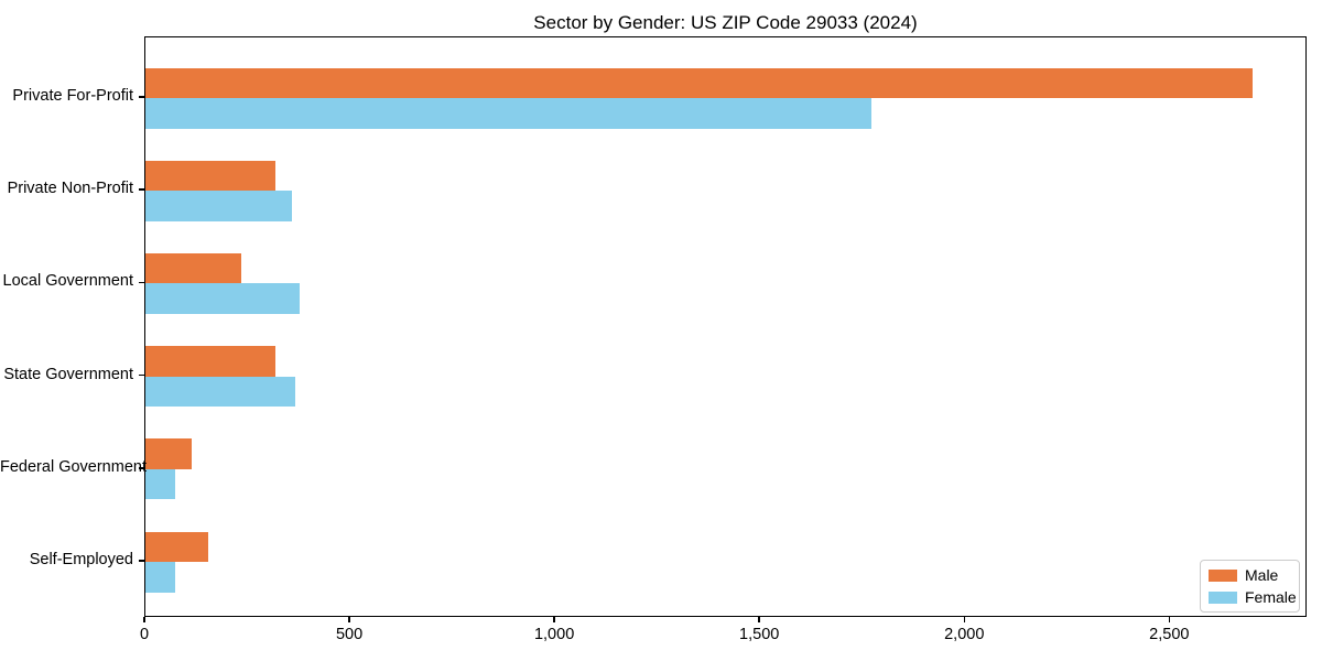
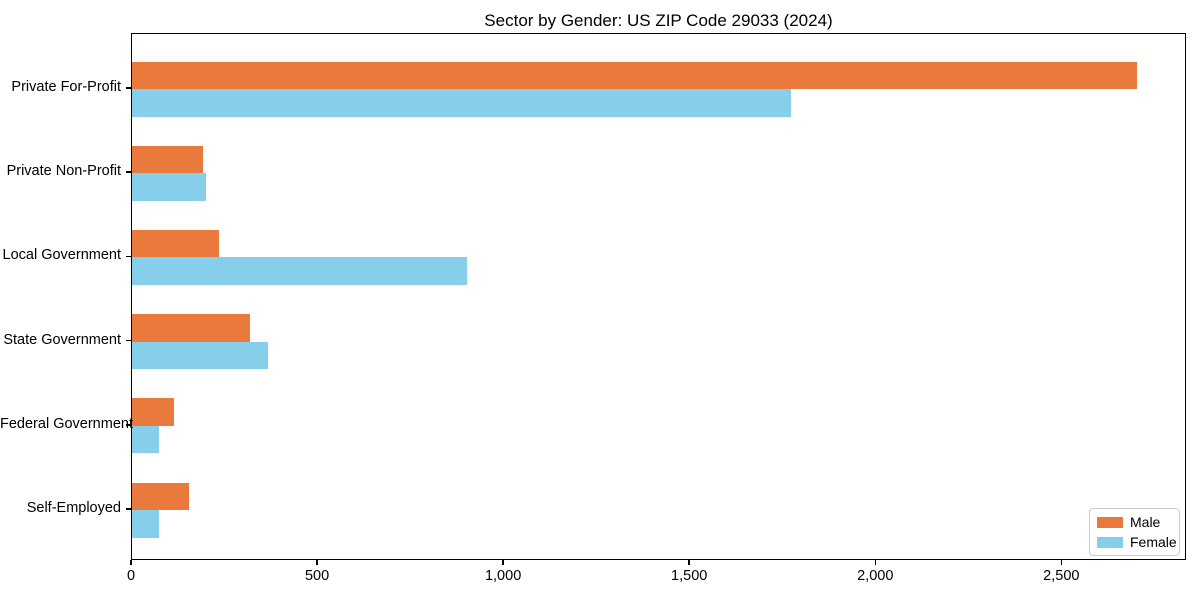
Male/Private Non-Profit: 320 -> 190
Female/Private Non-Profit: 360 -> 200
Female/Local Government: 380 -> 900
